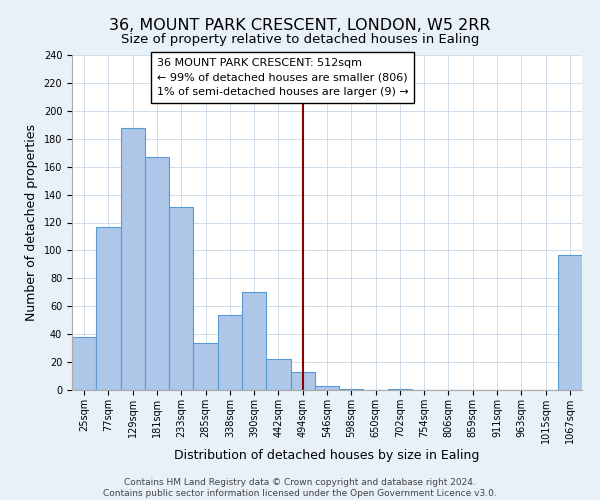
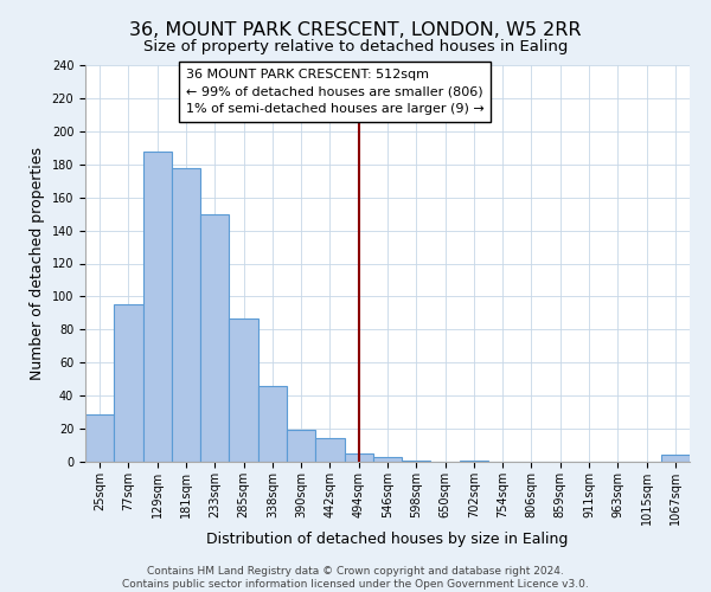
25sqm: 38 -> 29
77sqm: 117 -> 95
181sqm: 167 -> 178
233sqm: 131 -> 150
285sqm: 34 -> 87
338sqm: 54 -> 46
390sqm: 70 -> 19
442sqm: 22 -> 14
494sqm: 13 -> 5
1067sqm: 97 -> 4
